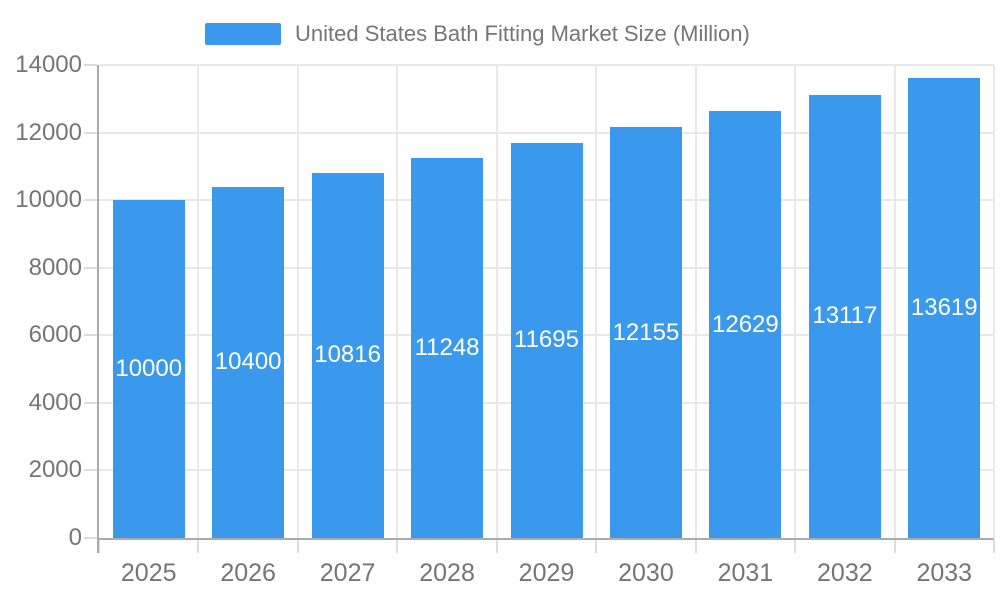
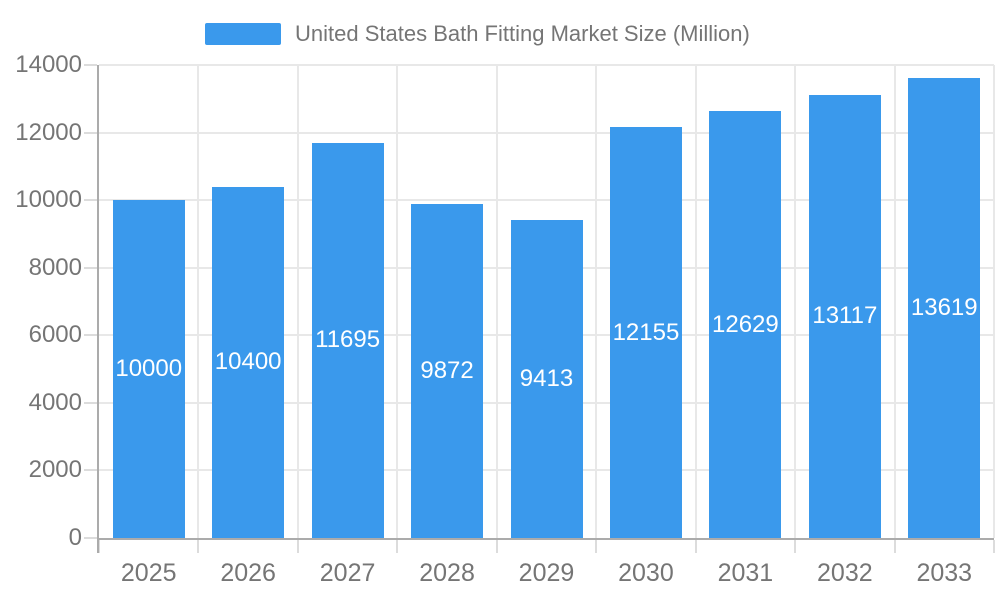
2027: 10816 -> 11695
2028: 11248 -> 9872
2029: 11695 -> 9413
